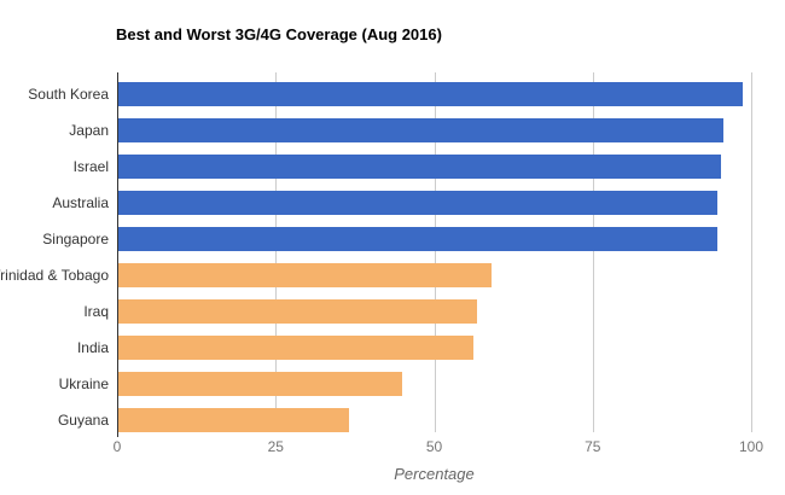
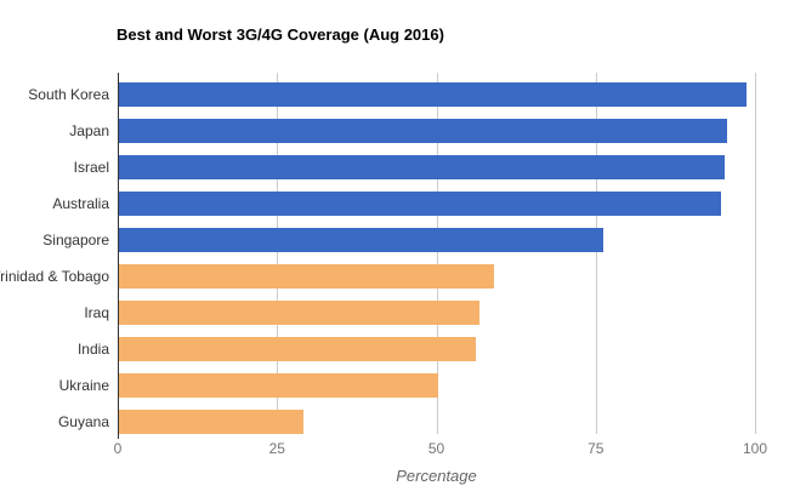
Singapore: 94 -> 76
Ukraine: 45 -> 50
Guyana: 36 -> 29
